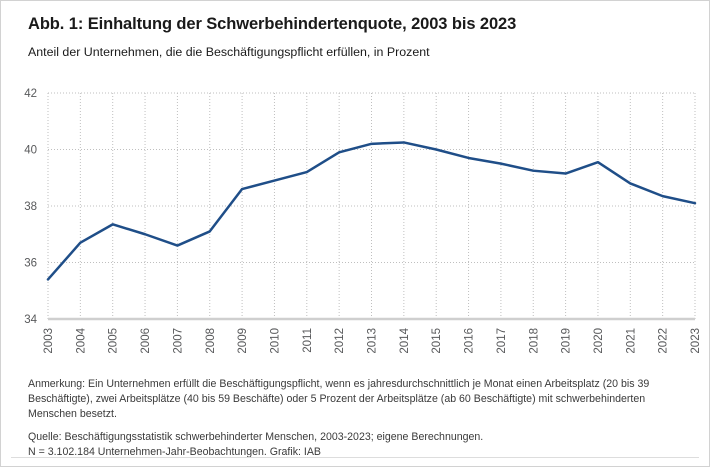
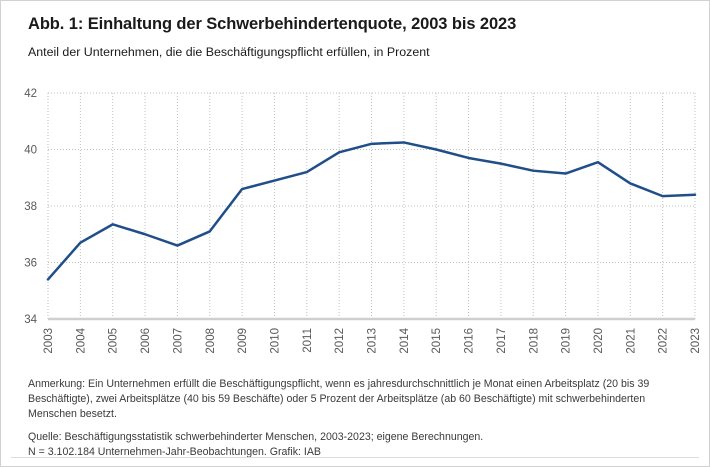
2023: 38.1 -> 38.4
